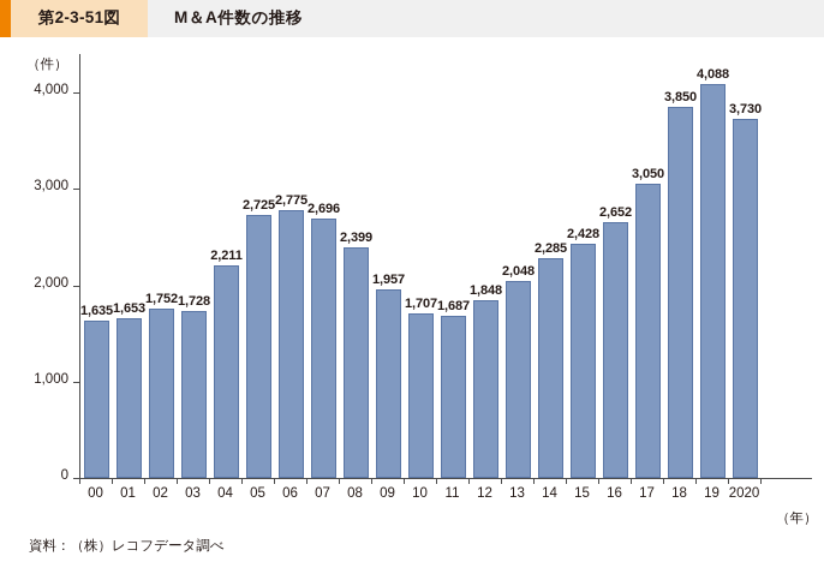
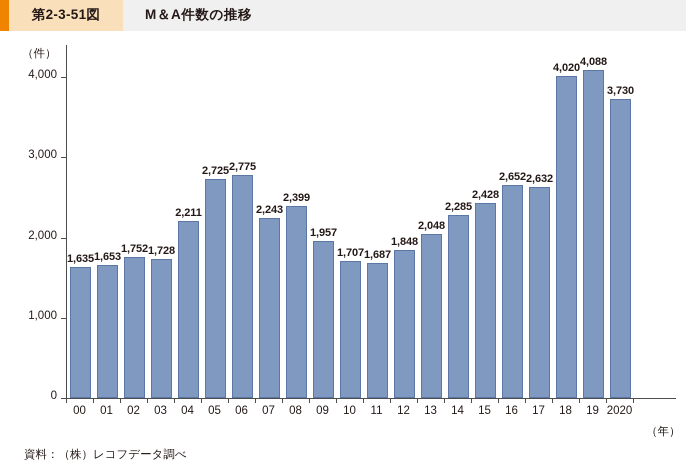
07: 2,696 -> 2,243
17: 3,050 -> 2,632
18: 3,850 -> 4,020
